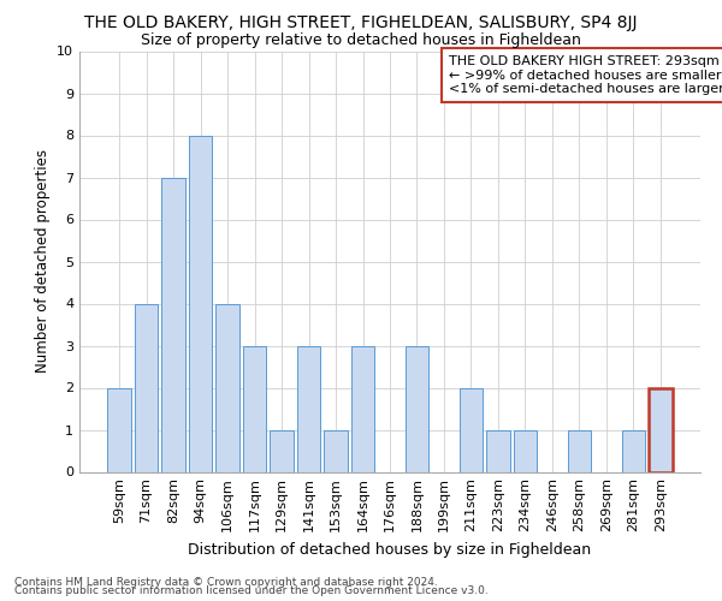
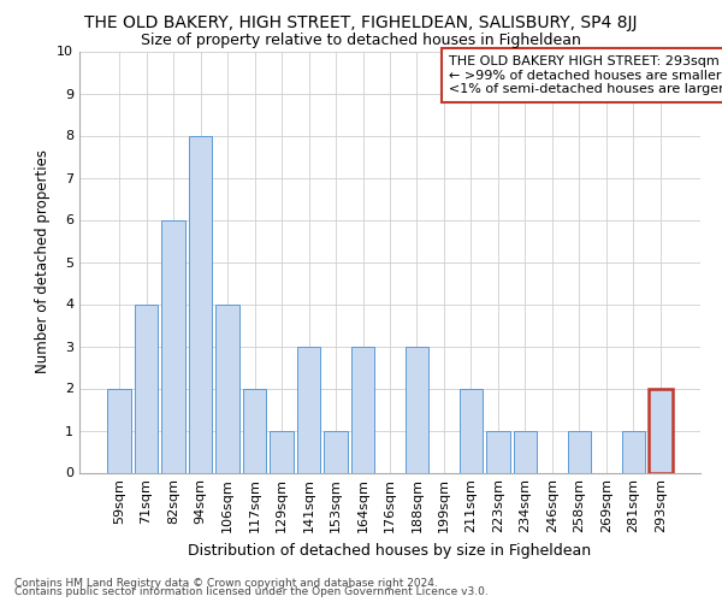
82sqm: 7 -> 6
117sqm: 3 -> 2
